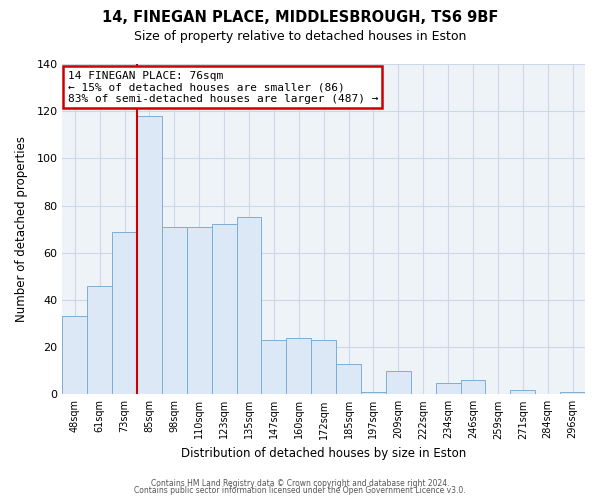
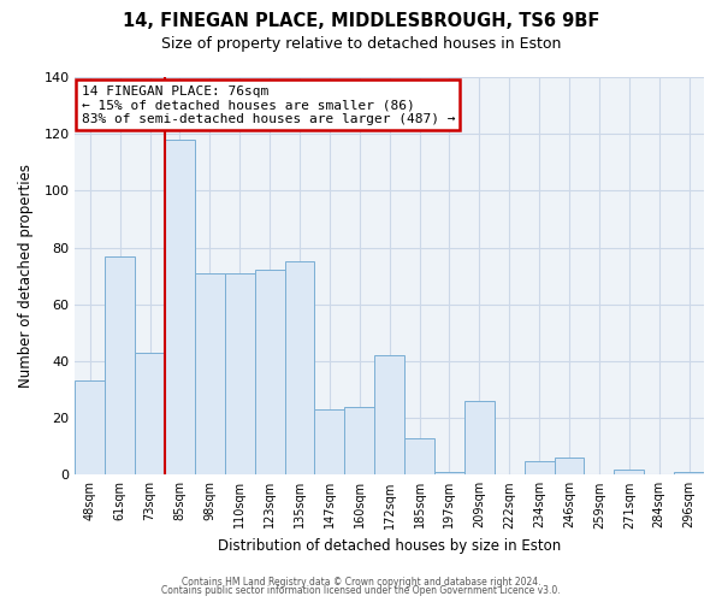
61sqm: 46 -> 77
73sqm: 69 -> 43
172sqm: 23 -> 42
209sqm: 10 -> 26
